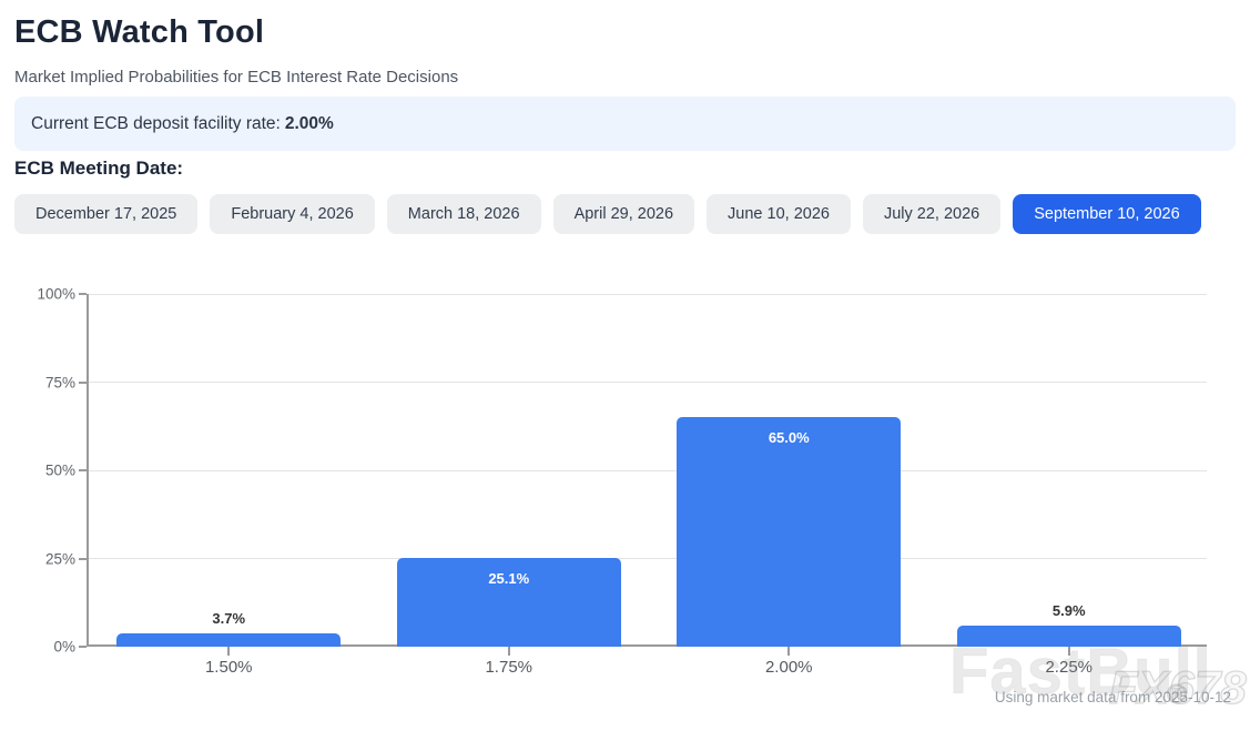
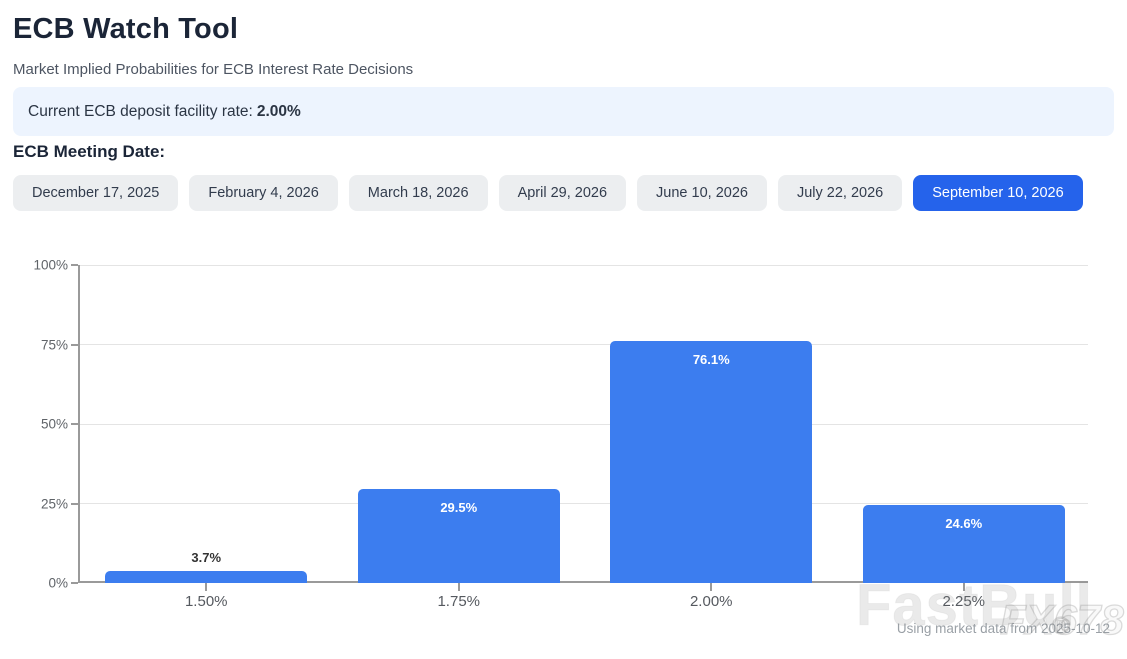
1.75%: 25.1% -> 29.5%
2.00%: 65.0% -> 76.1%
2.25%: 5.9% -> 24.6%
